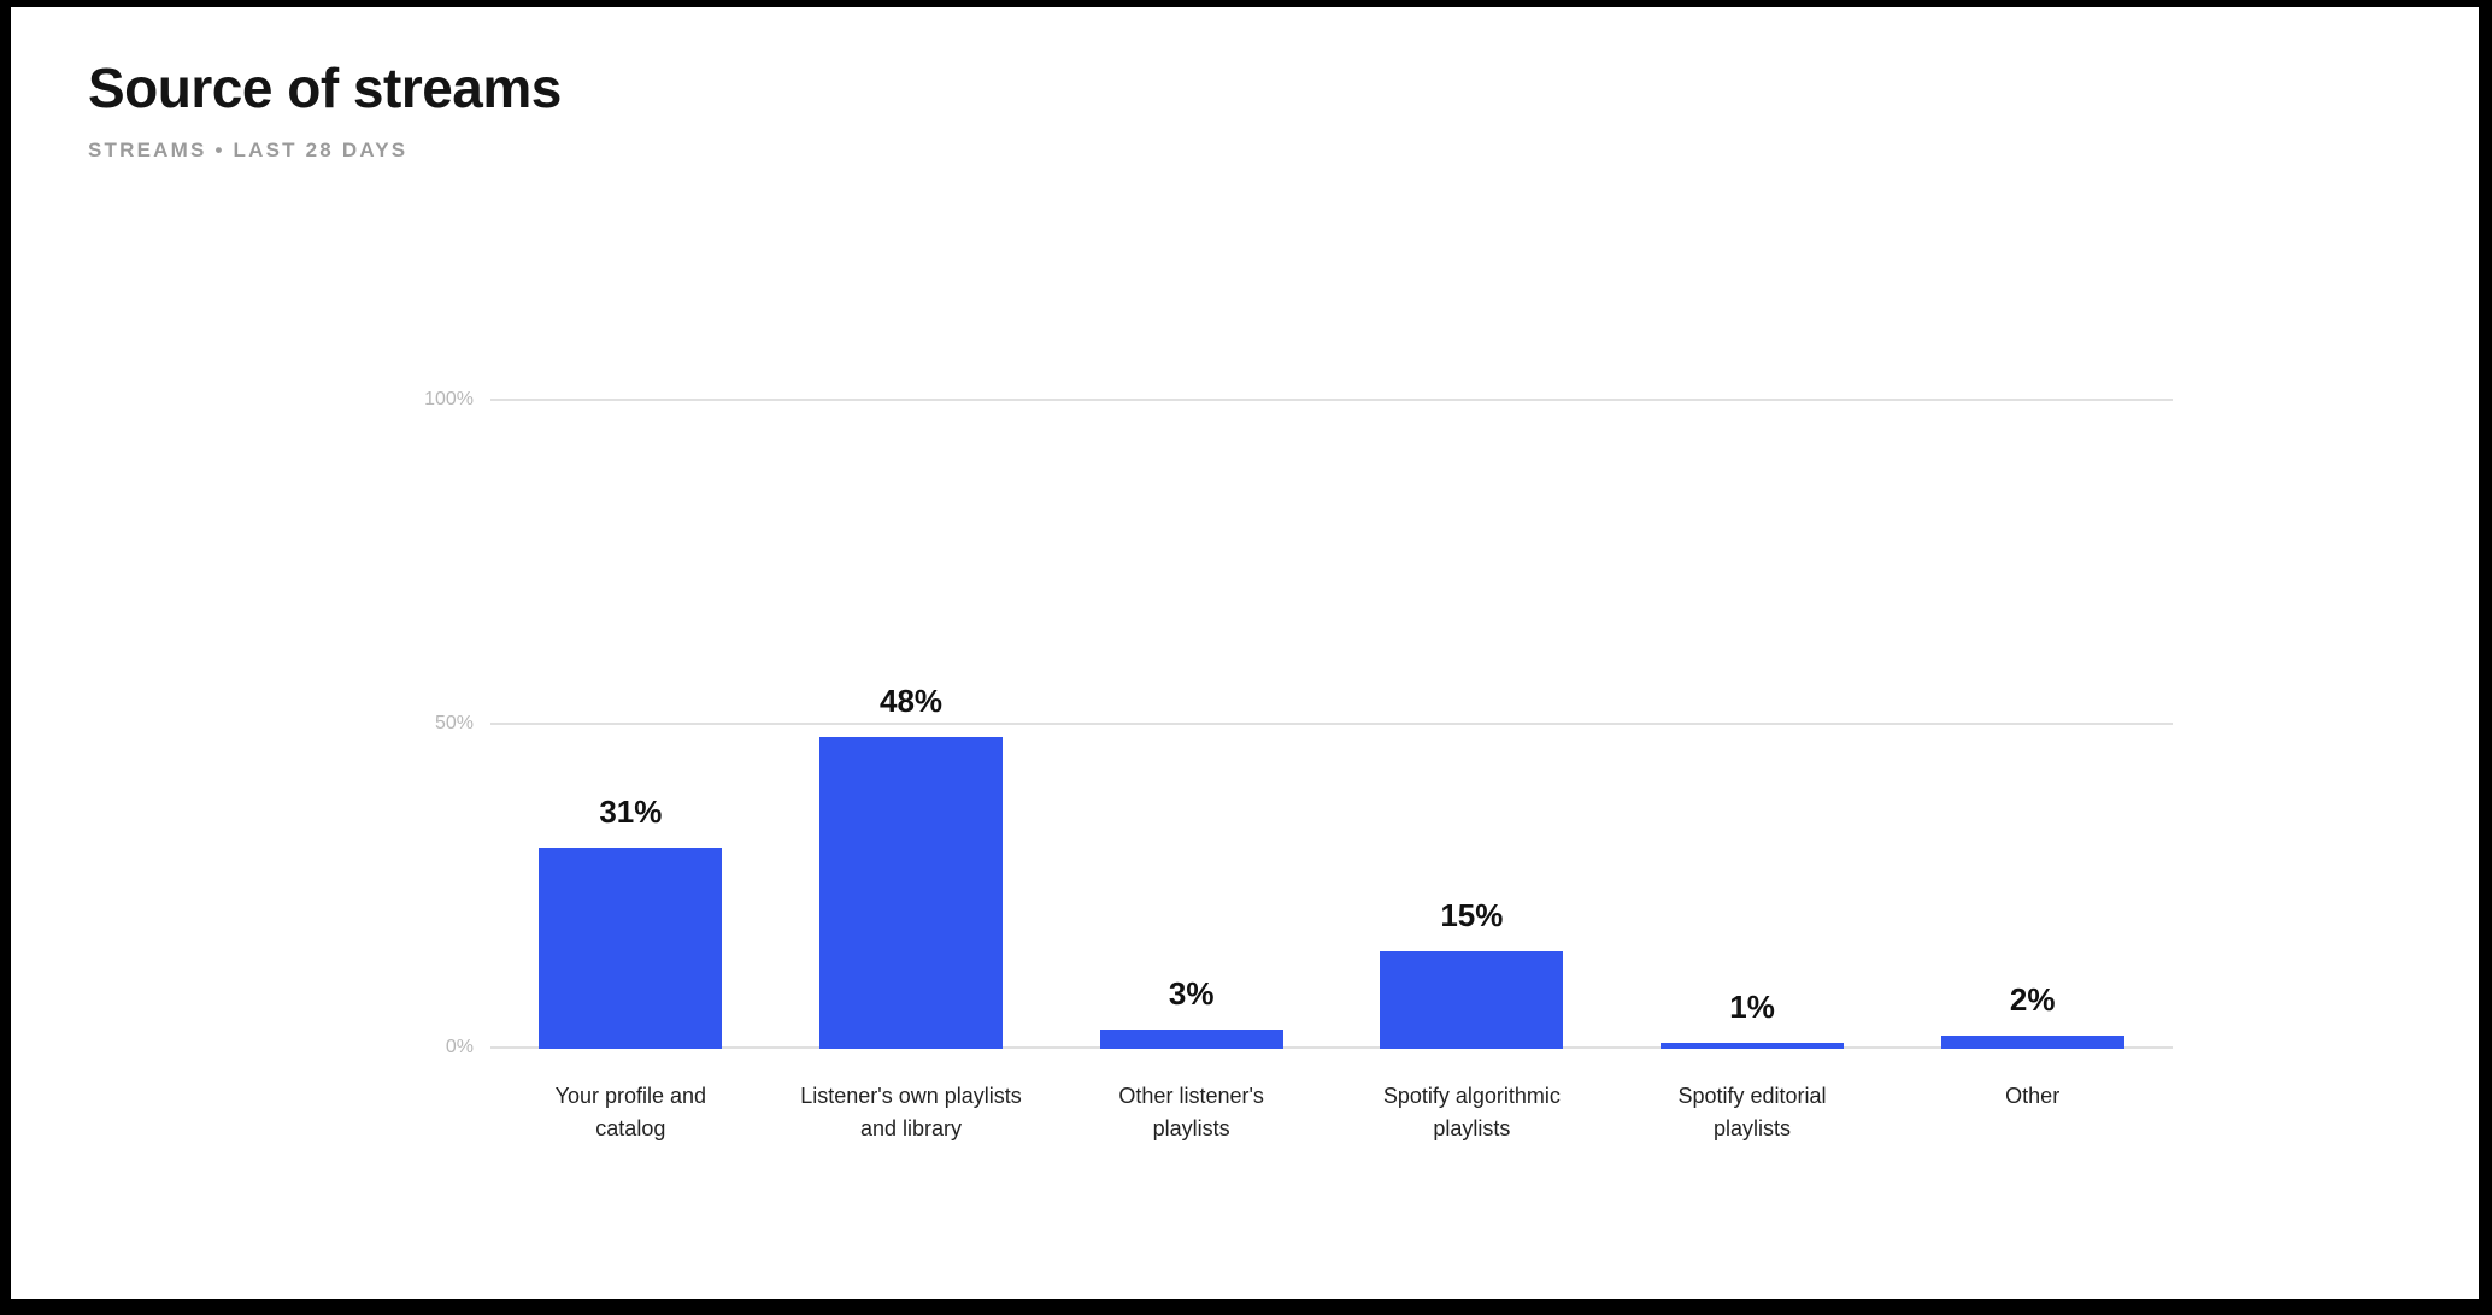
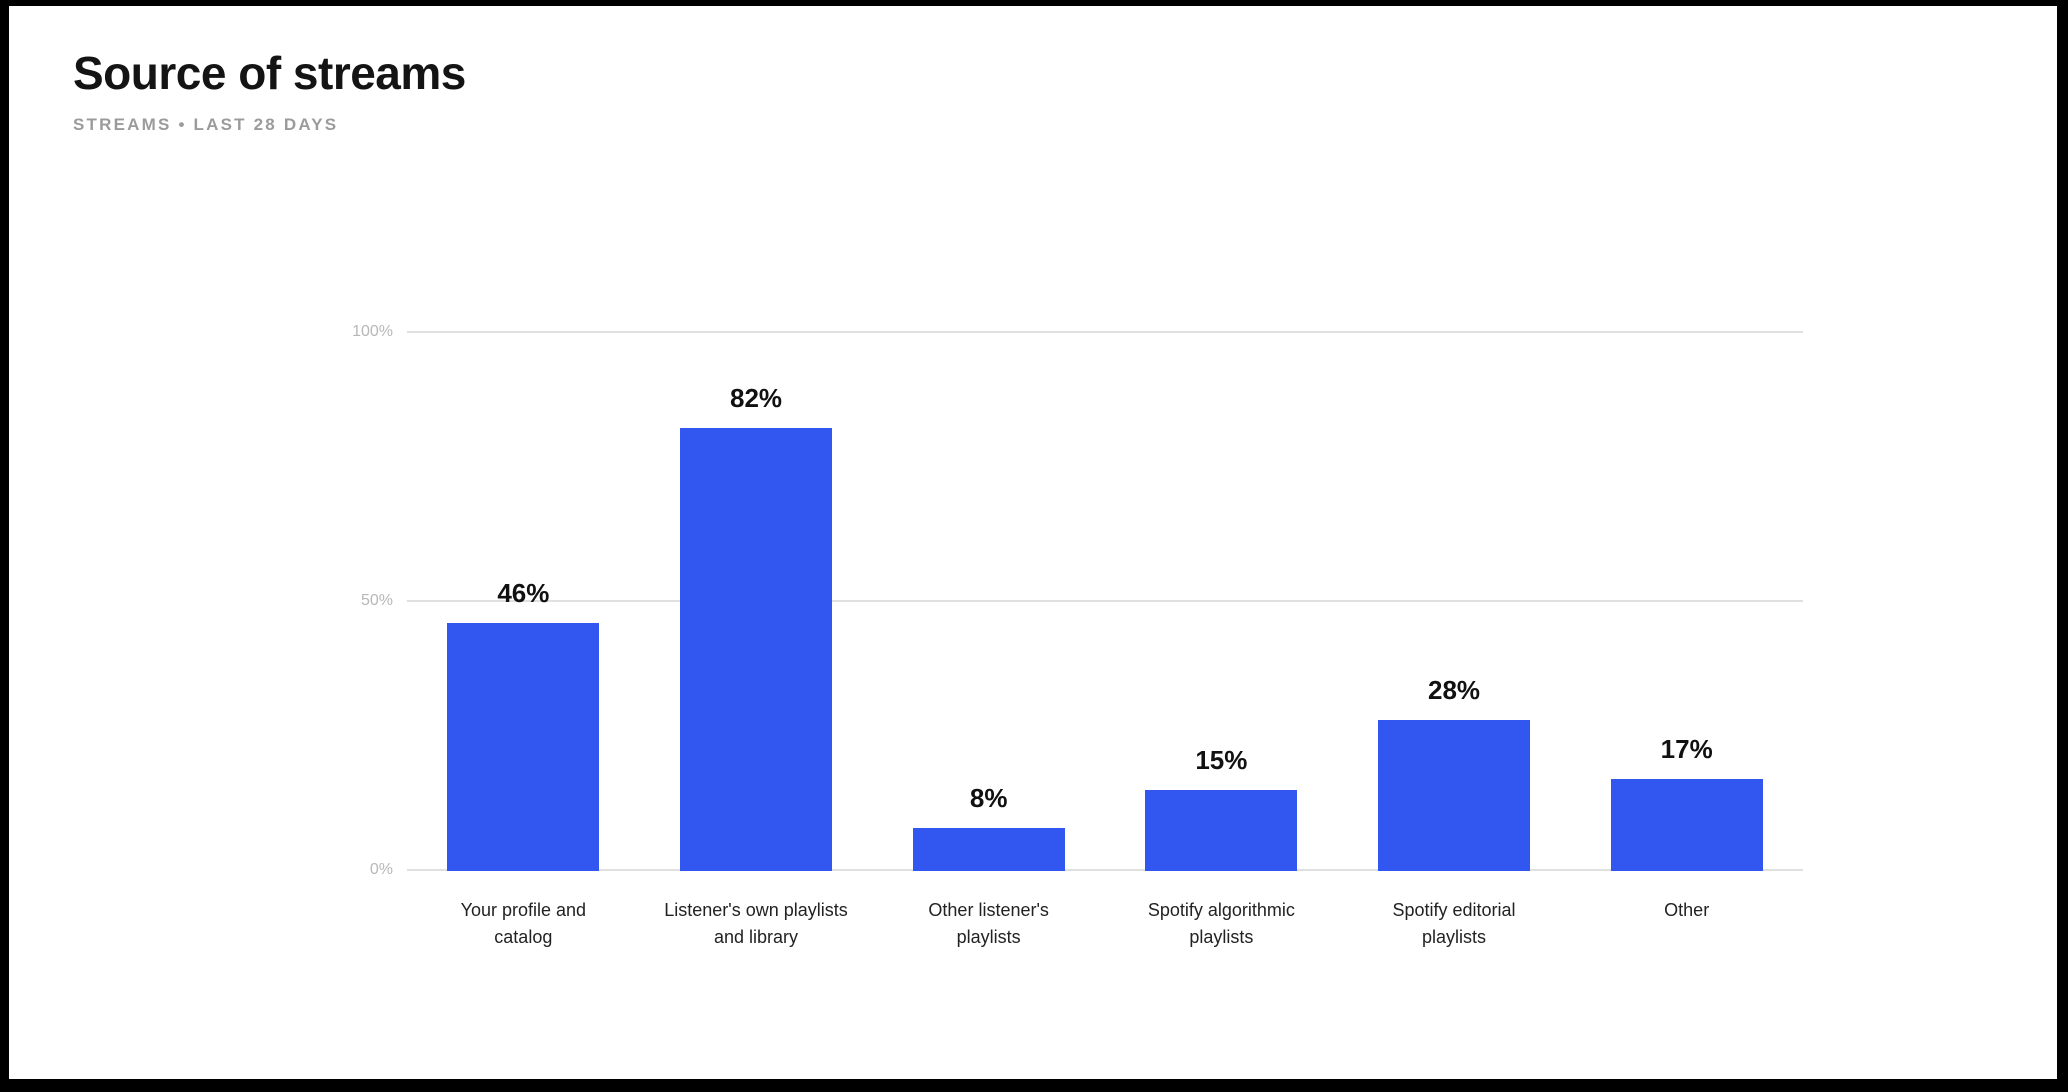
Your profile and catalog: 31% -> 46%
Listener's own playlists and library: 48% -> 82%
Other listener's playlists: 3% -> 8%
Spotify editorial playlists: 1% -> 28%
Other: 2% -> 17%
